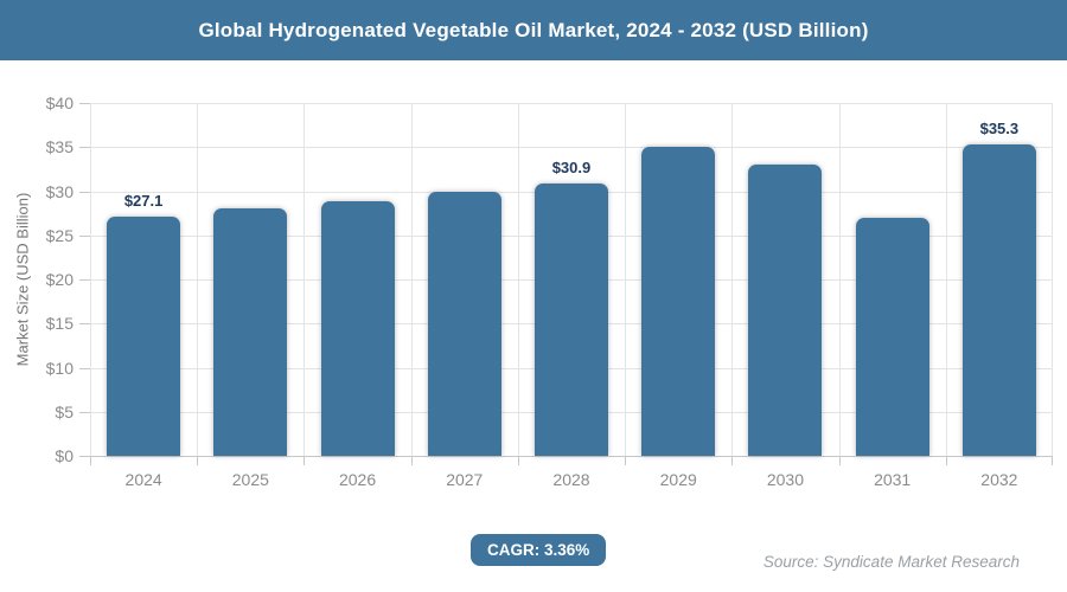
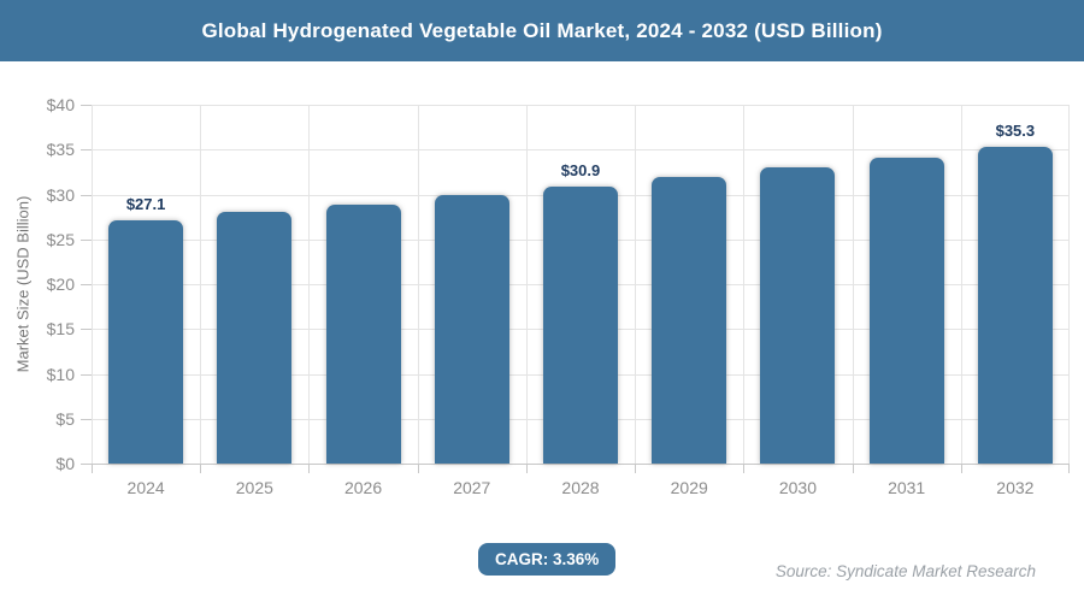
2029: $35 -> $32
2031: $27 -> $34
